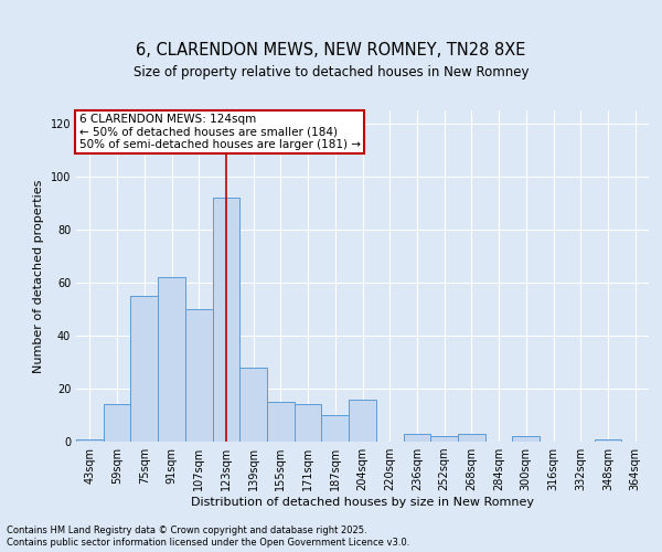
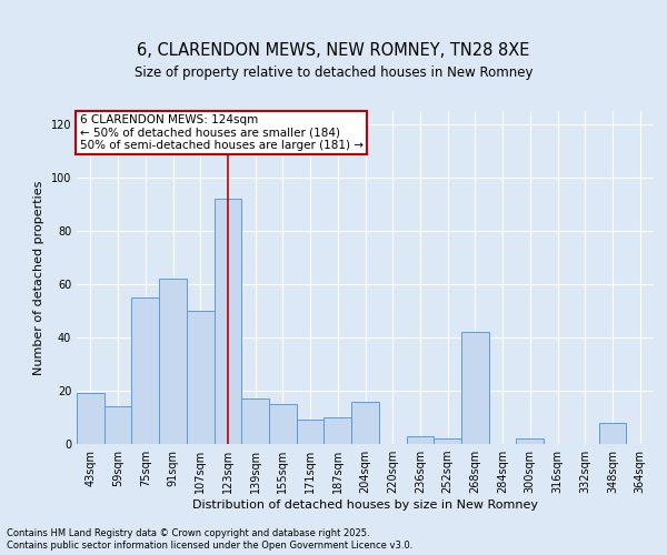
43sqm: 1 -> 19
139sqm: 28 -> 17
171sqm: 14 -> 9
268sqm: 3 -> 42
348sqm: 1 -> 8
